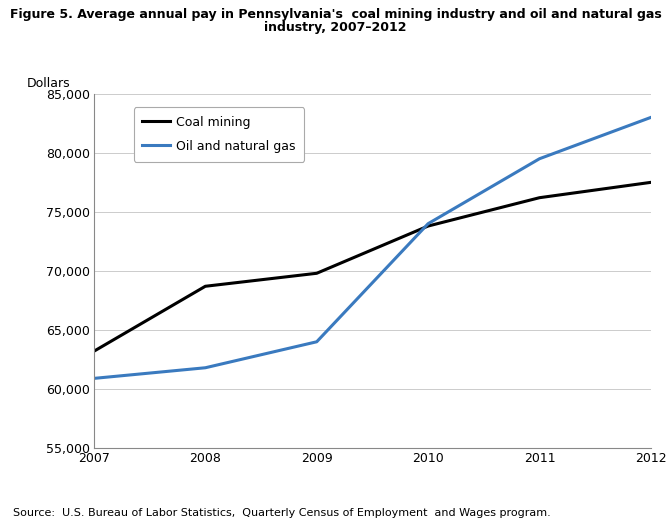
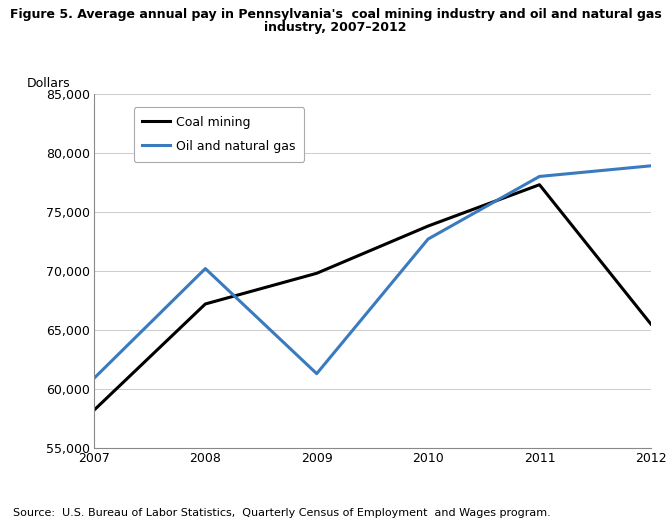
Coal mining/2007: 63,200 -> 58,200
Coal mining/2008: 68,700 -> 67,200
Oil and natural gas/2008: 61,800 -> 70,200
Oil and natural gas/2009: 64,000 -> 61,300
Oil and natural gas/2010: 74,000 -> 72,700
Coal mining/2011: 76,200 -> 77,300
Oil and natural gas/2011: 79,500 -> 78,000
Coal mining/2012: 77,500 -> 65,500
Oil and natural gas/2012: 83,000 -> 78,900
